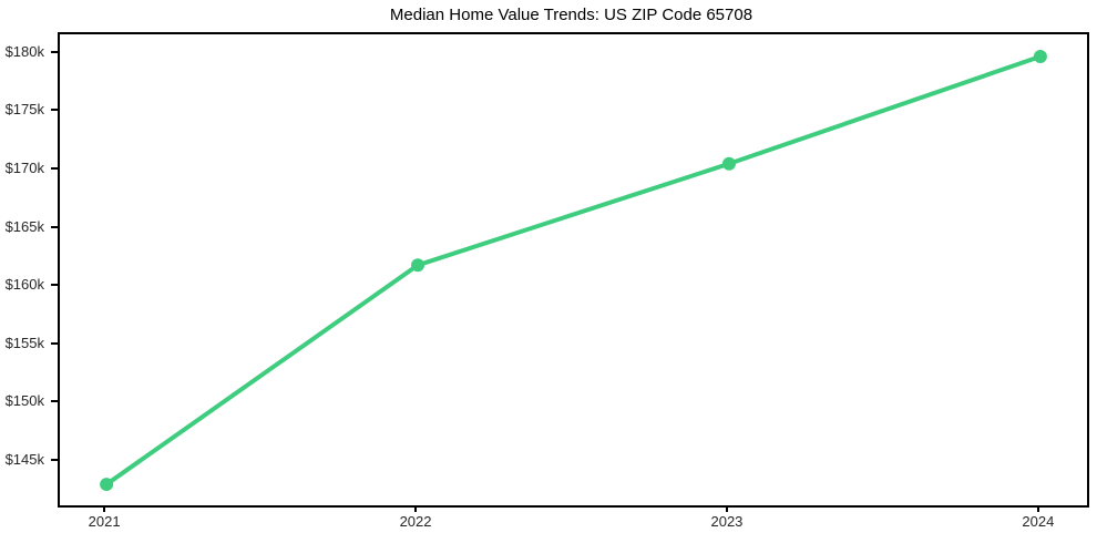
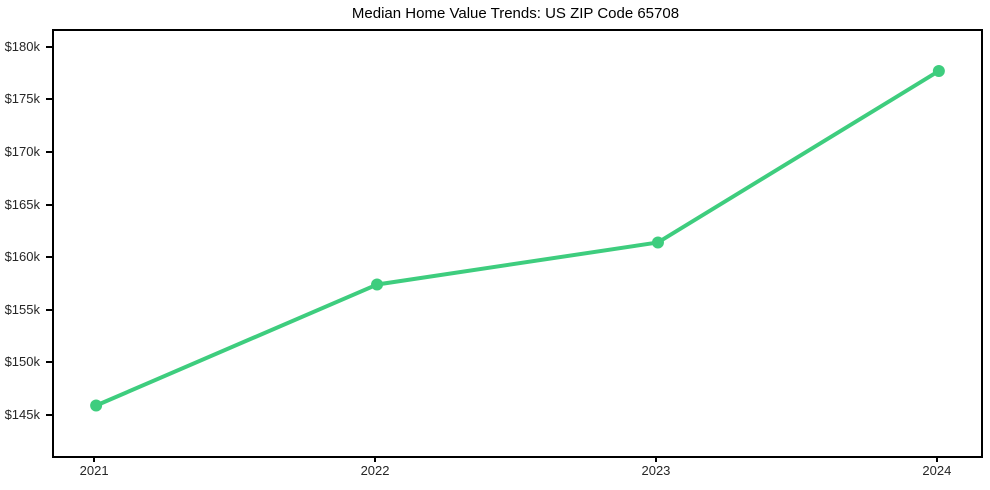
2021: $143.1k -> $146.1k
2022: $161.9k -> $157.6k
2023: $170.6k -> $161.6k
2024: $179.8k -> $177.9k
